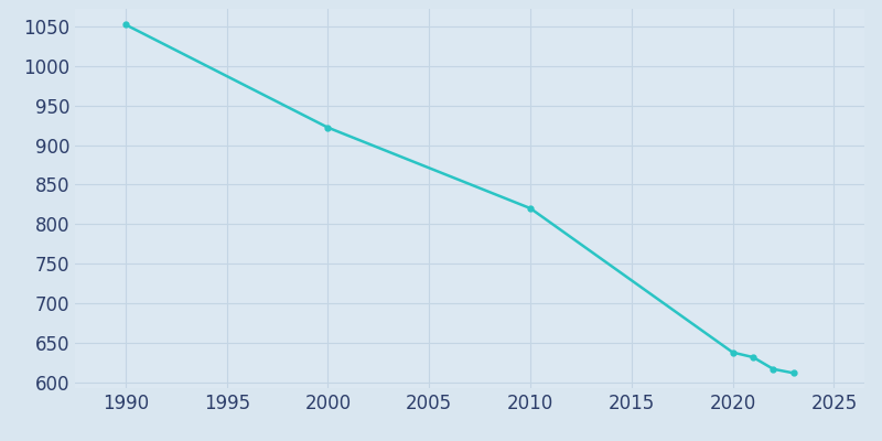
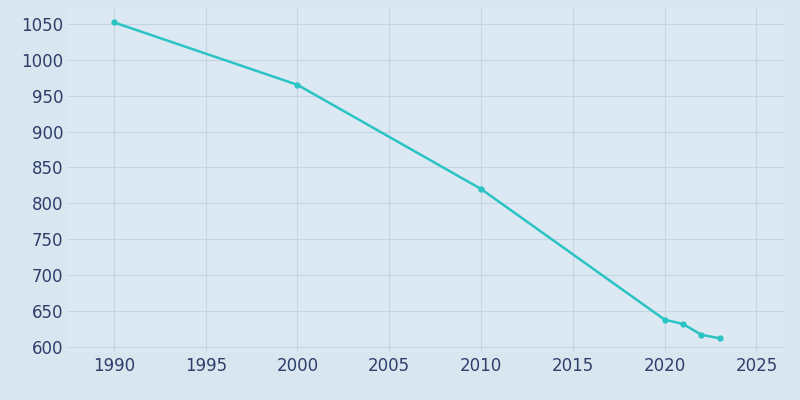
2000: 922 -> 965
